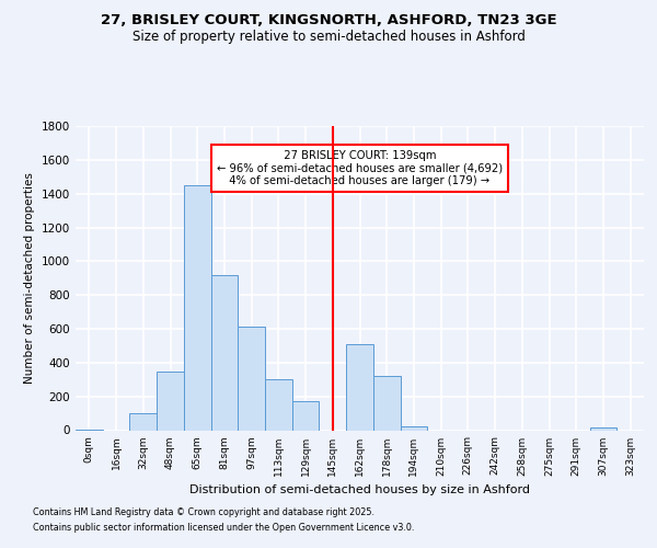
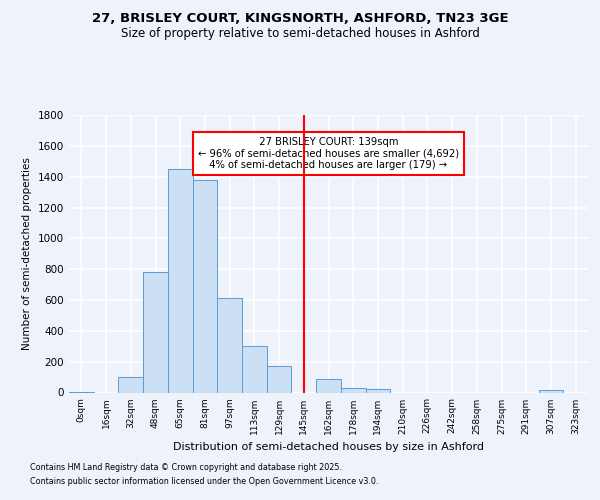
48sqm: 350 -> 780
81sqm: 920 -> 1380
162sqm: 510 -> 80
178sqm: 320 -> 30
